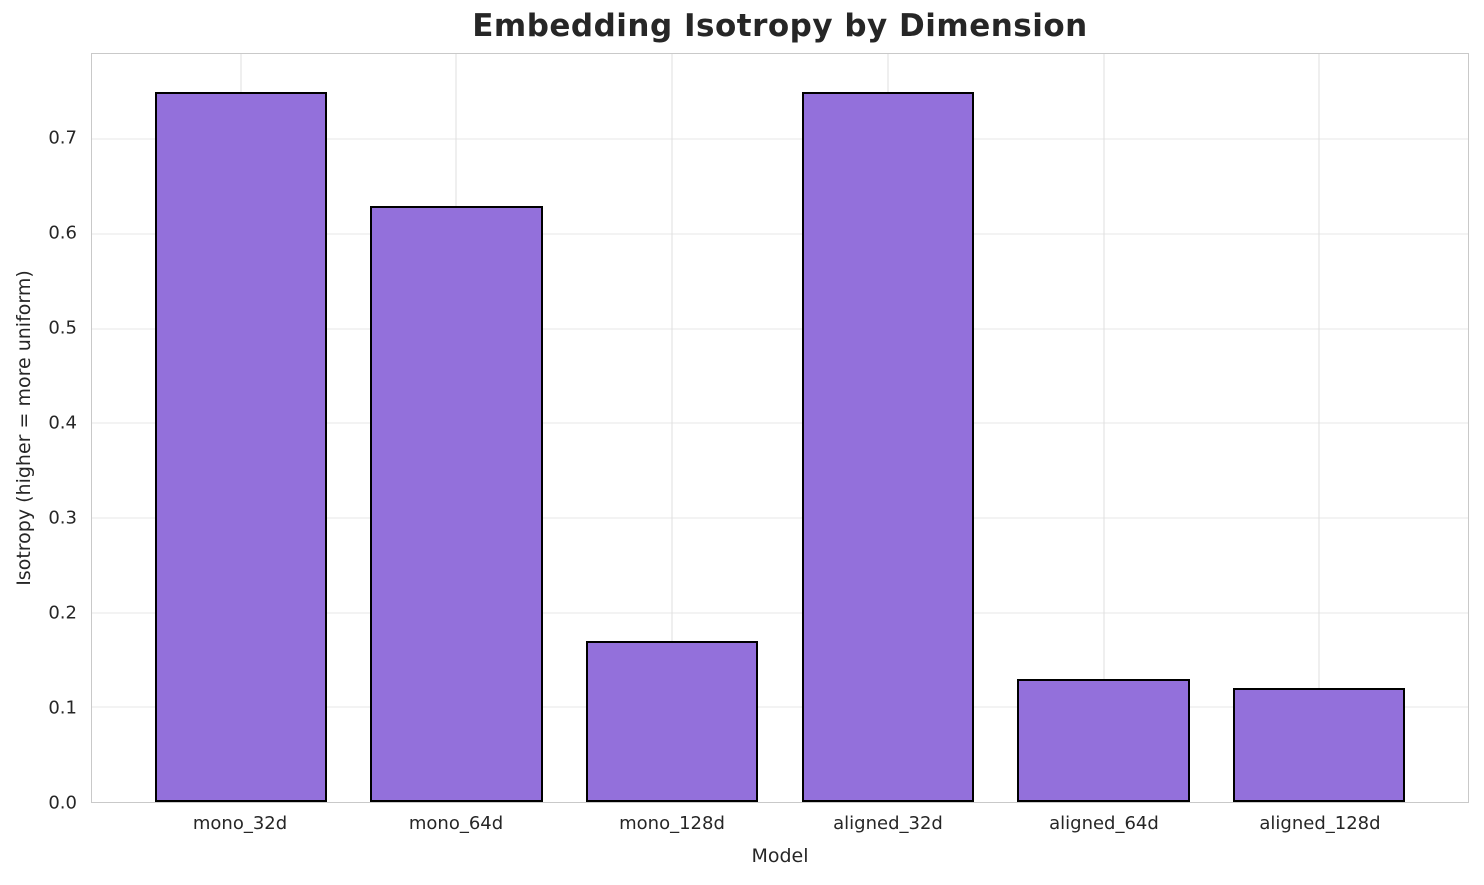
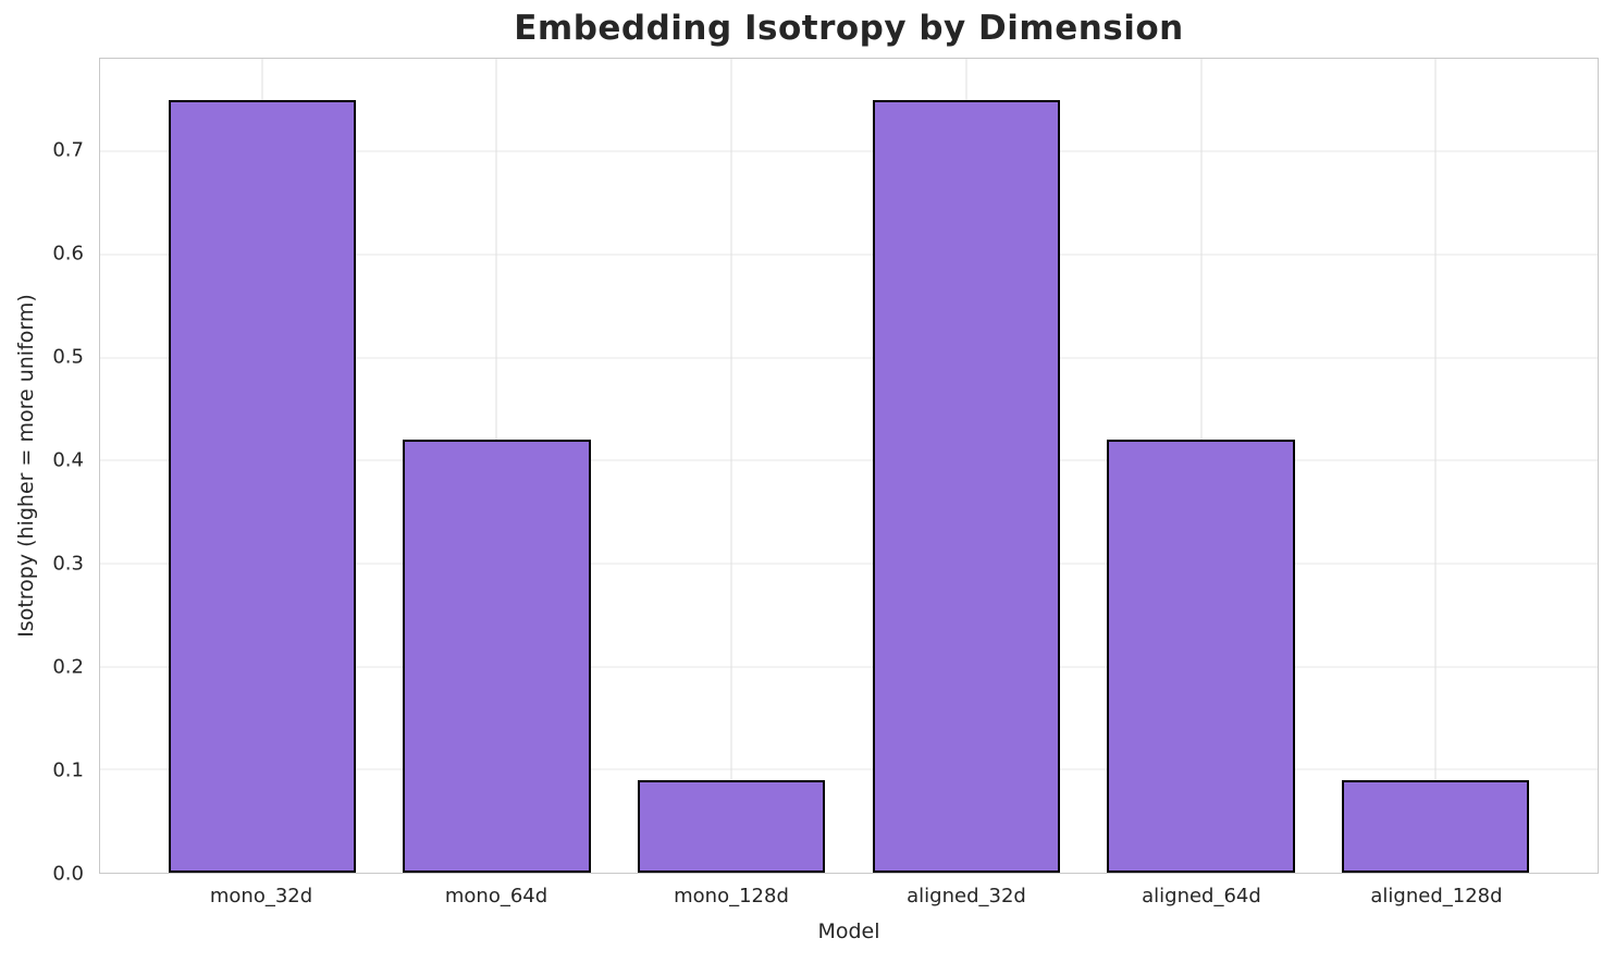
mono_64d: 0.63 -> 0.42
mono_128d: 0.17 -> 0.09
aligned_64d: 0.13 -> 0.42
aligned_128d: 0.12 -> 0.09
